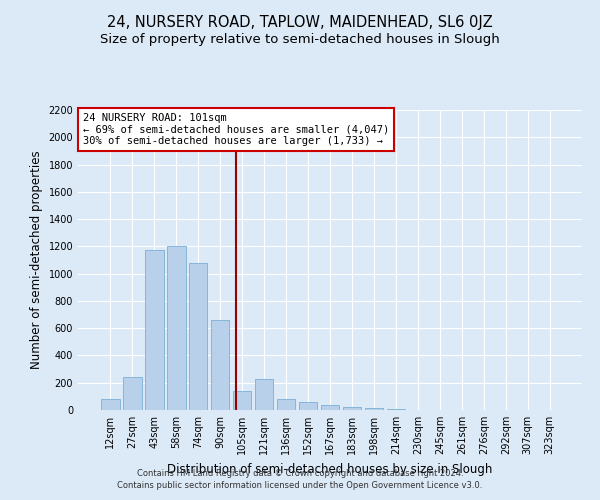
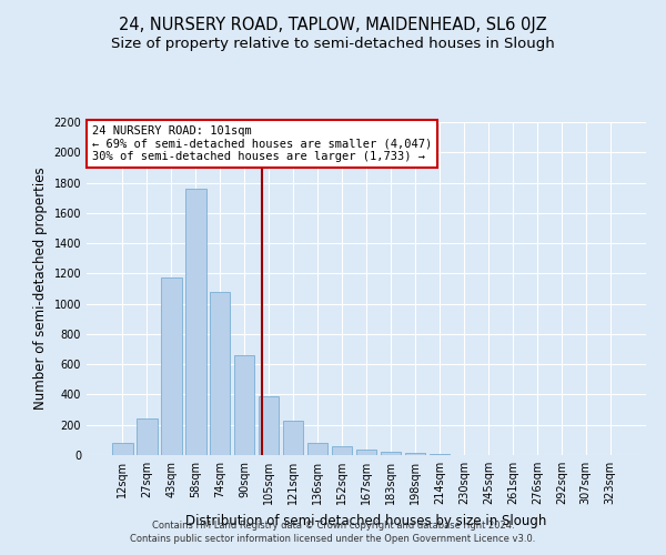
58sqm: 1200 -> 1760
105sqm: 140 -> 390
